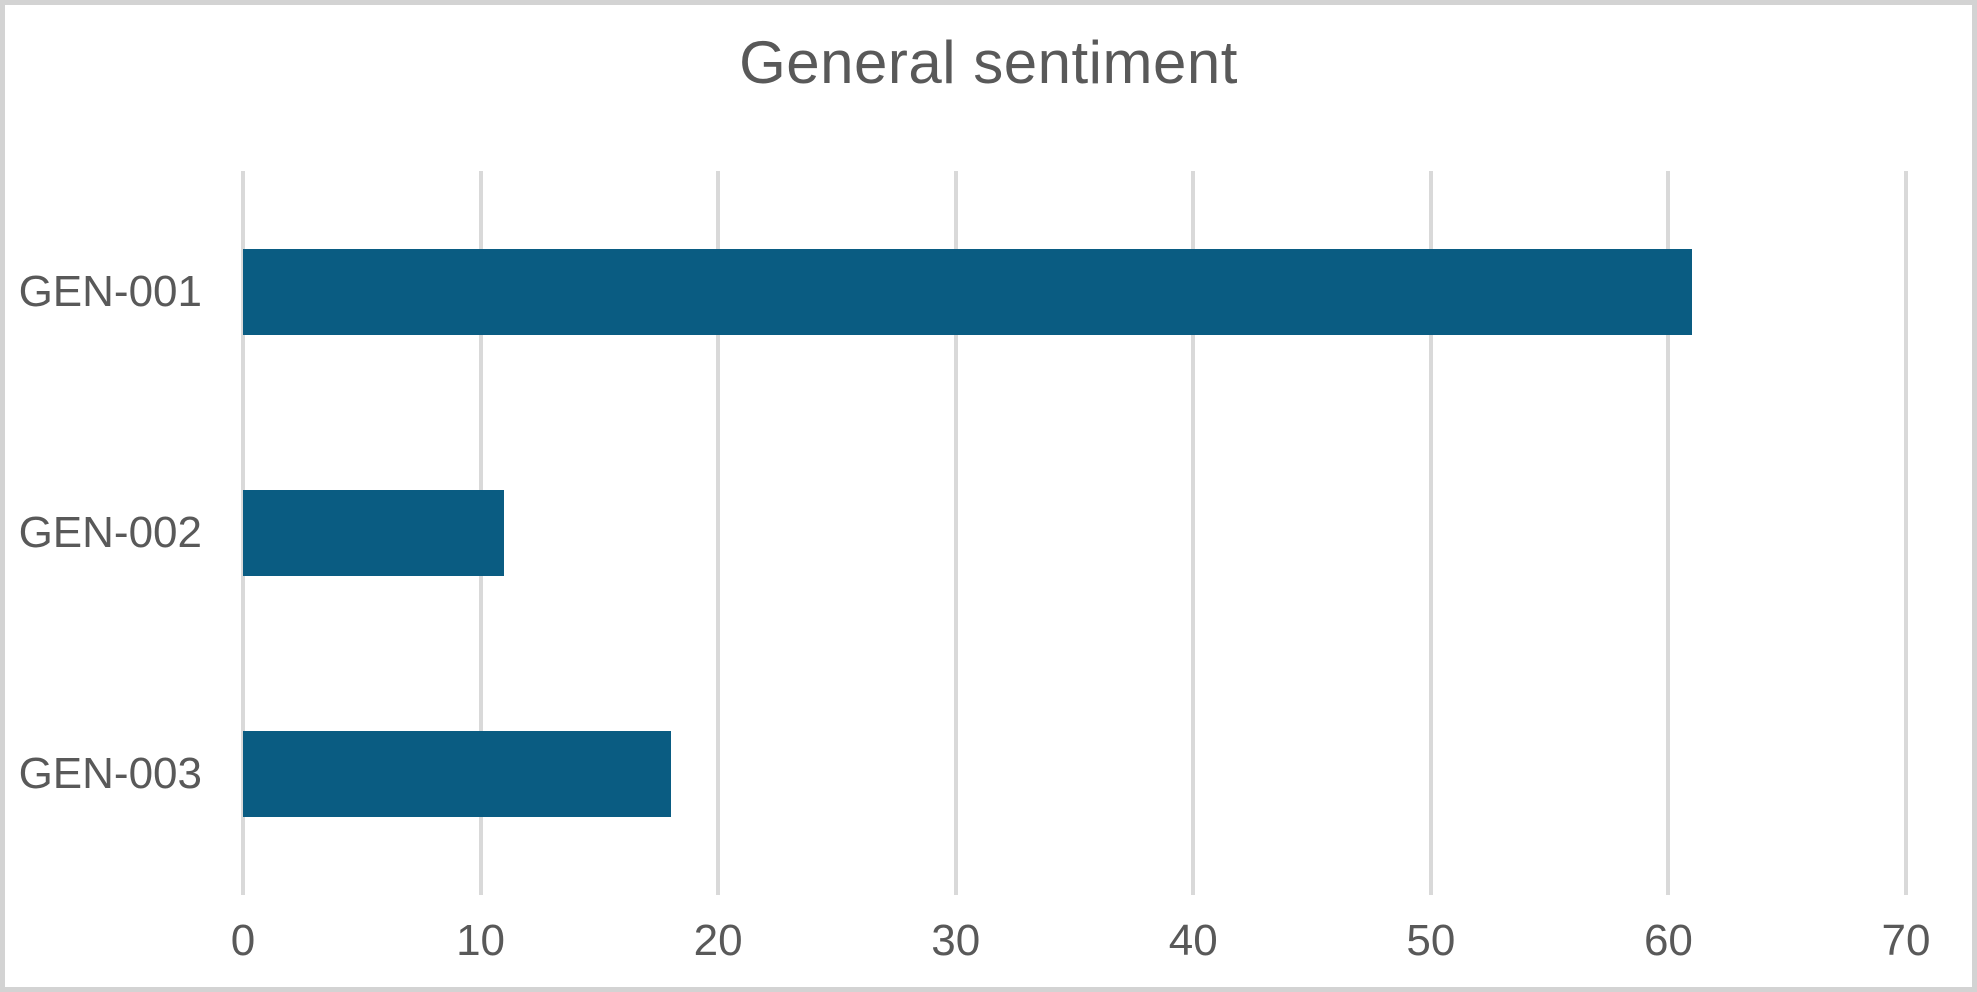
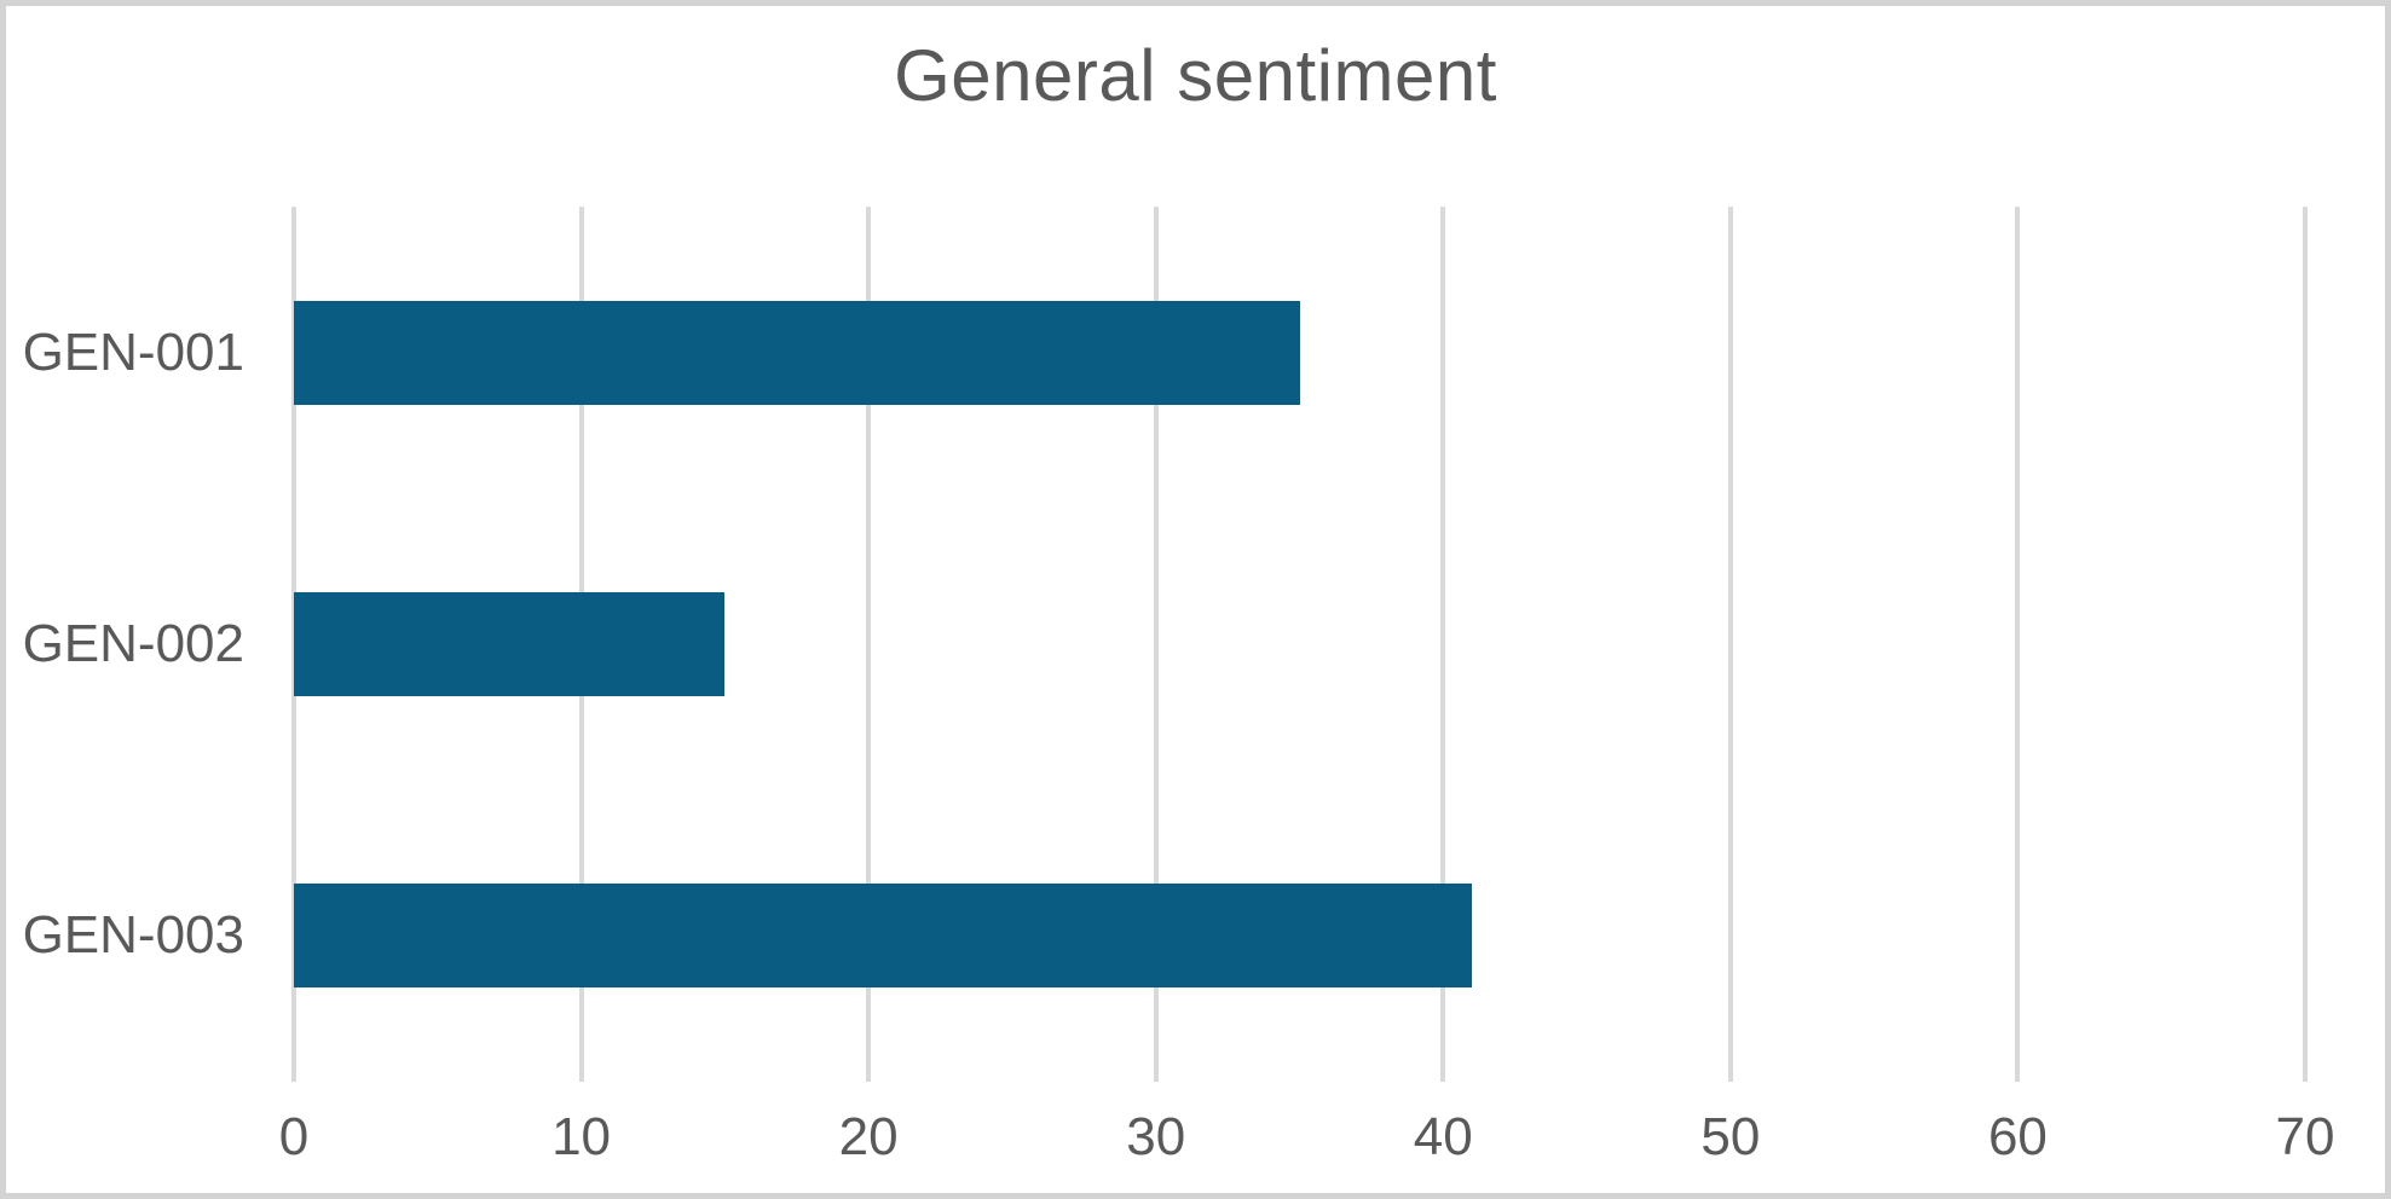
GEN-001: 61 -> 35
GEN-002: 11 -> 15
GEN-003: 18 -> 41
